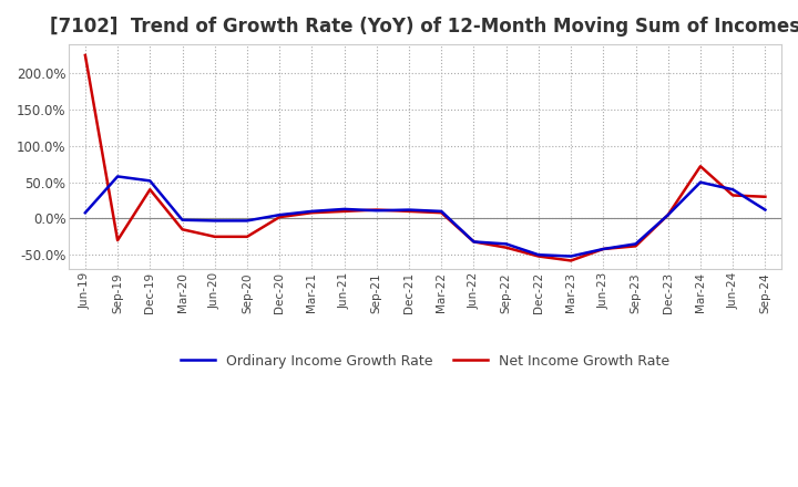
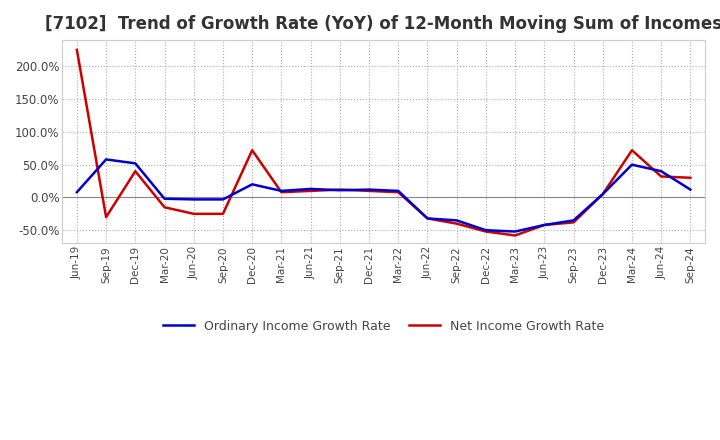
Ordinary Income Growth Rate/Dec-20: 5% -> 20%
Net Income Growth Rate/Dec-20: 2% -> 72%
